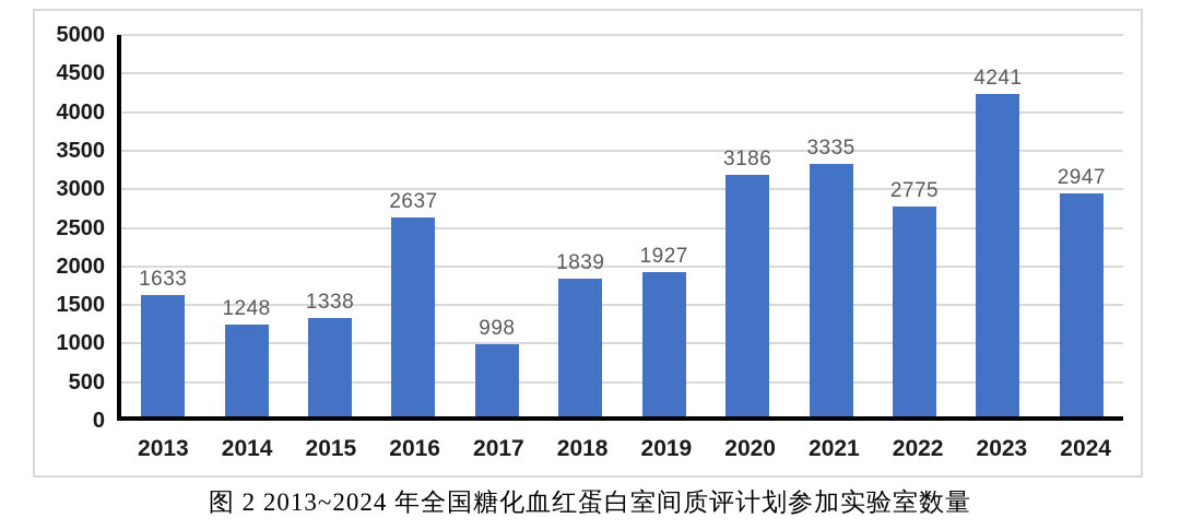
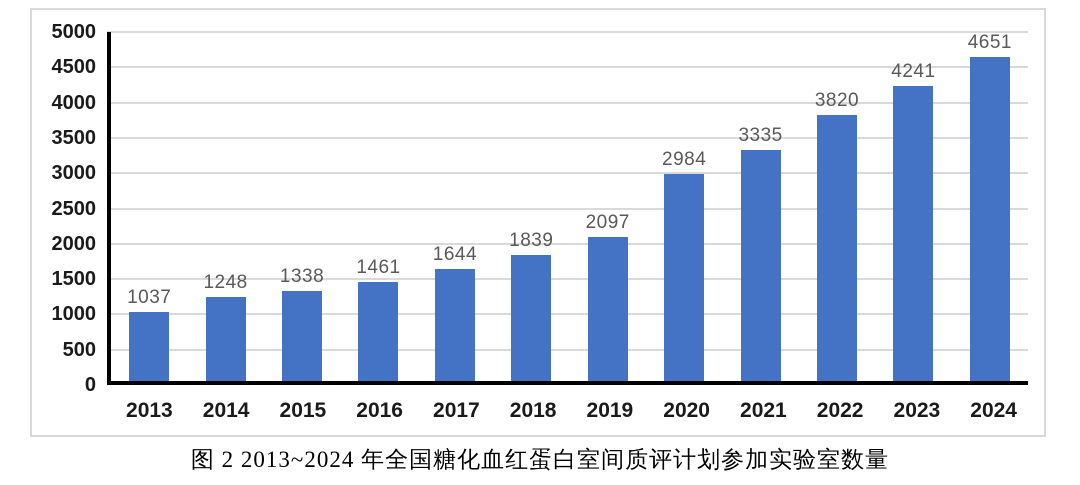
2013: 1633 -> 1037
2016: 2637 -> 1461
2017: 998 -> 1644
2019: 1927 -> 2097
2020: 3186 -> 2984
2022: 2775 -> 3820
2024: 2947 -> 4651
